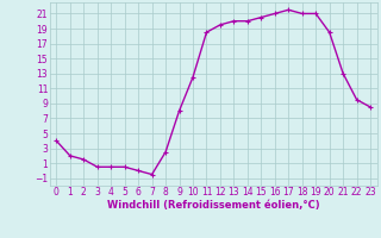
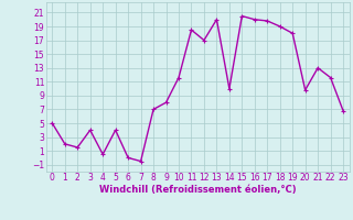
0: 4.0 -> 5.0
3: 0.5 -> 4.0
5: 0.5 -> 4.0
8: 2.5 -> 7.0
10: 12.5 -> 11.6
12: 19.5 -> 17.0
14: 20.0 -> 10.0
16: 21.0 -> 20.0
17: 21.5 -> 19.8
18: 21.0 -> 19.0
19: 21.0 -> 18.0
20: 18.5 -> 9.8
22: 9.5 -> 11.6
23: 8.5 -> 6.8
